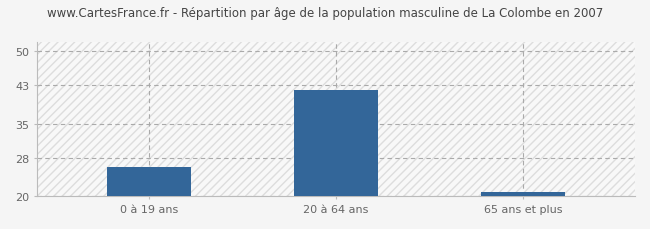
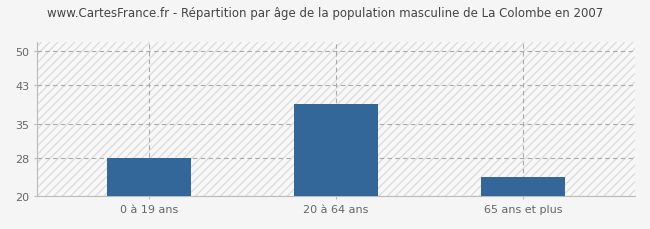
0 à 19 ans: 26 -> 28
20 à 64 ans: 42 -> 39
65 ans et plus: 21 -> 24
